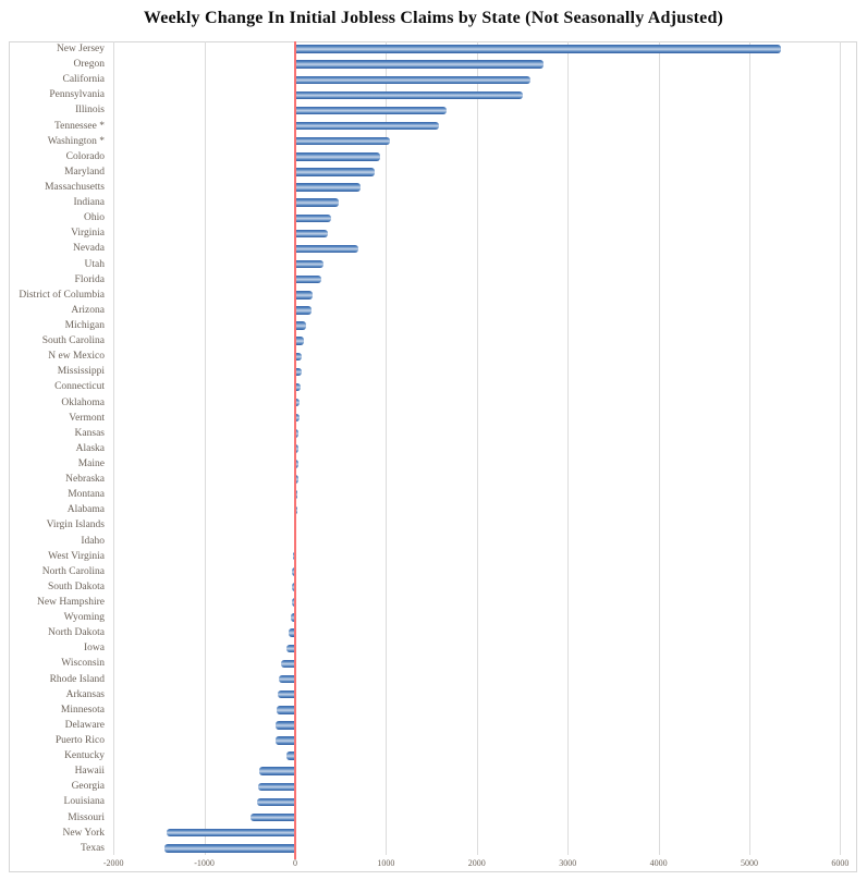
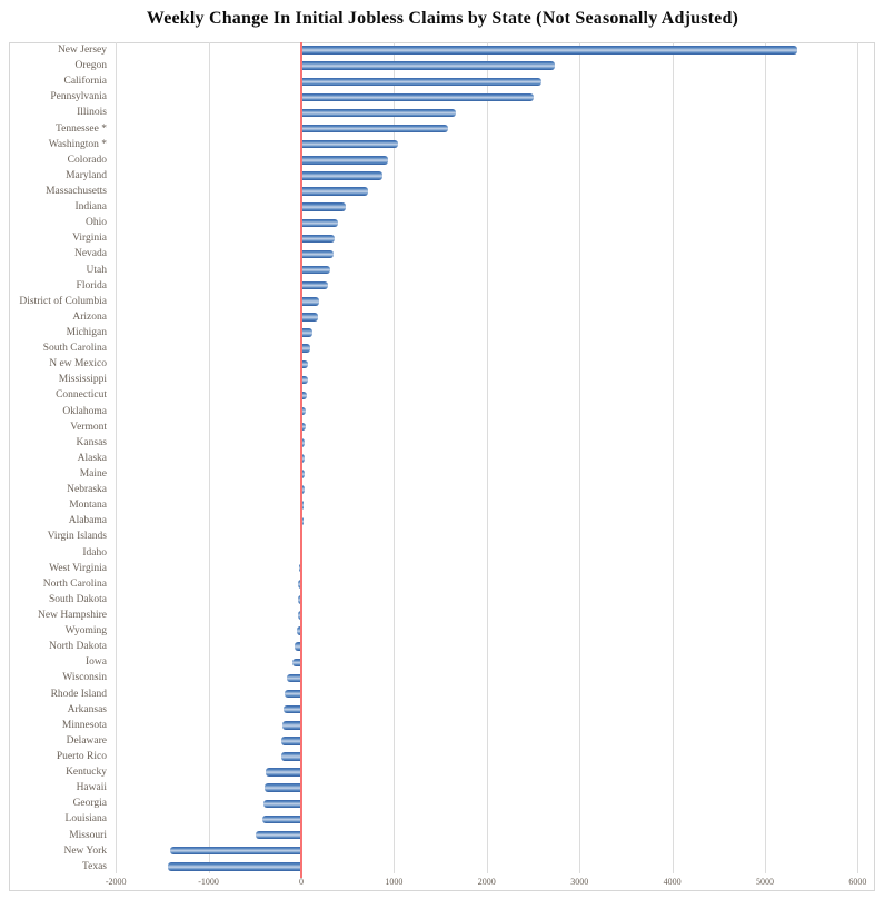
Nevada: 700 -> 300
Kentucky: -100 -> -400
